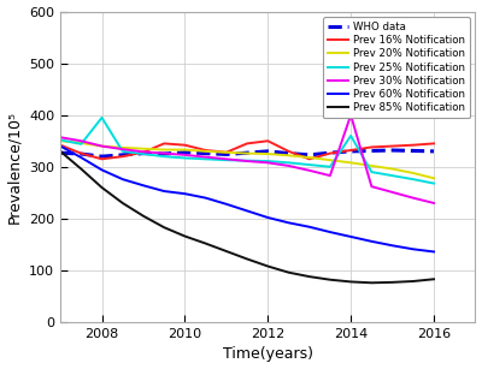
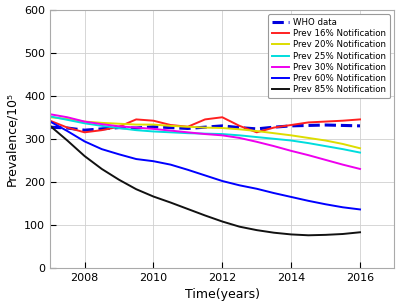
Prev 25% Notification/2008: 395 -> 336
Prev 25% Notification/2014: 360 -> 296
Prev 30% Notification/2014: 400 -> 272
